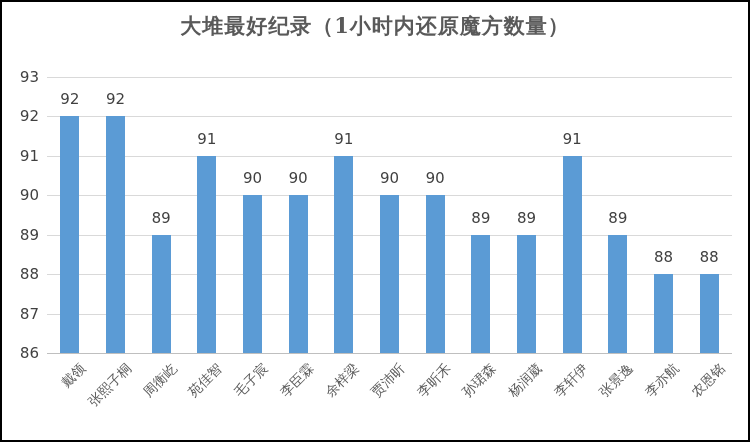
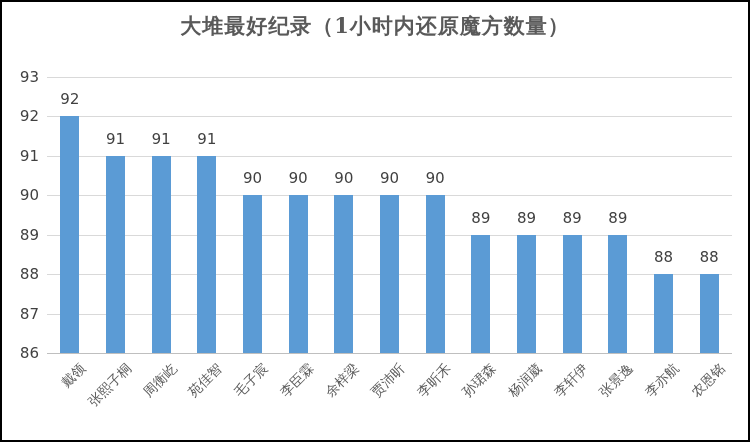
张熙子桐: 92 -> 91
周衡屹: 89 -> 91
余梓梁: 91 -> 90
李轩伊: 91 -> 89
